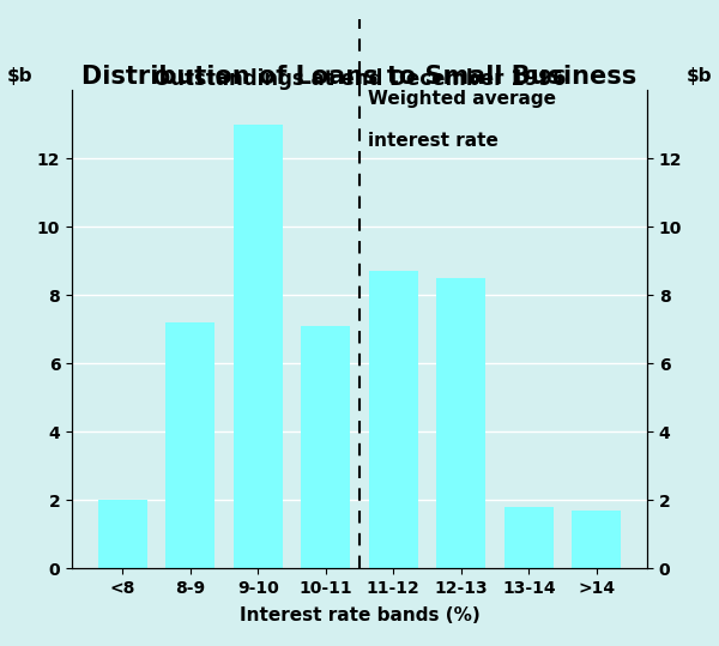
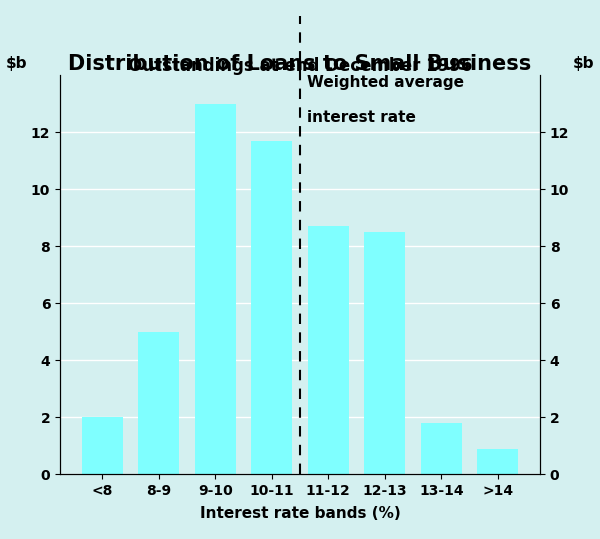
8-9: 7.2 -> 5.0
10-11: 7.1 -> 11.7
>14: 1.7 -> 0.9
